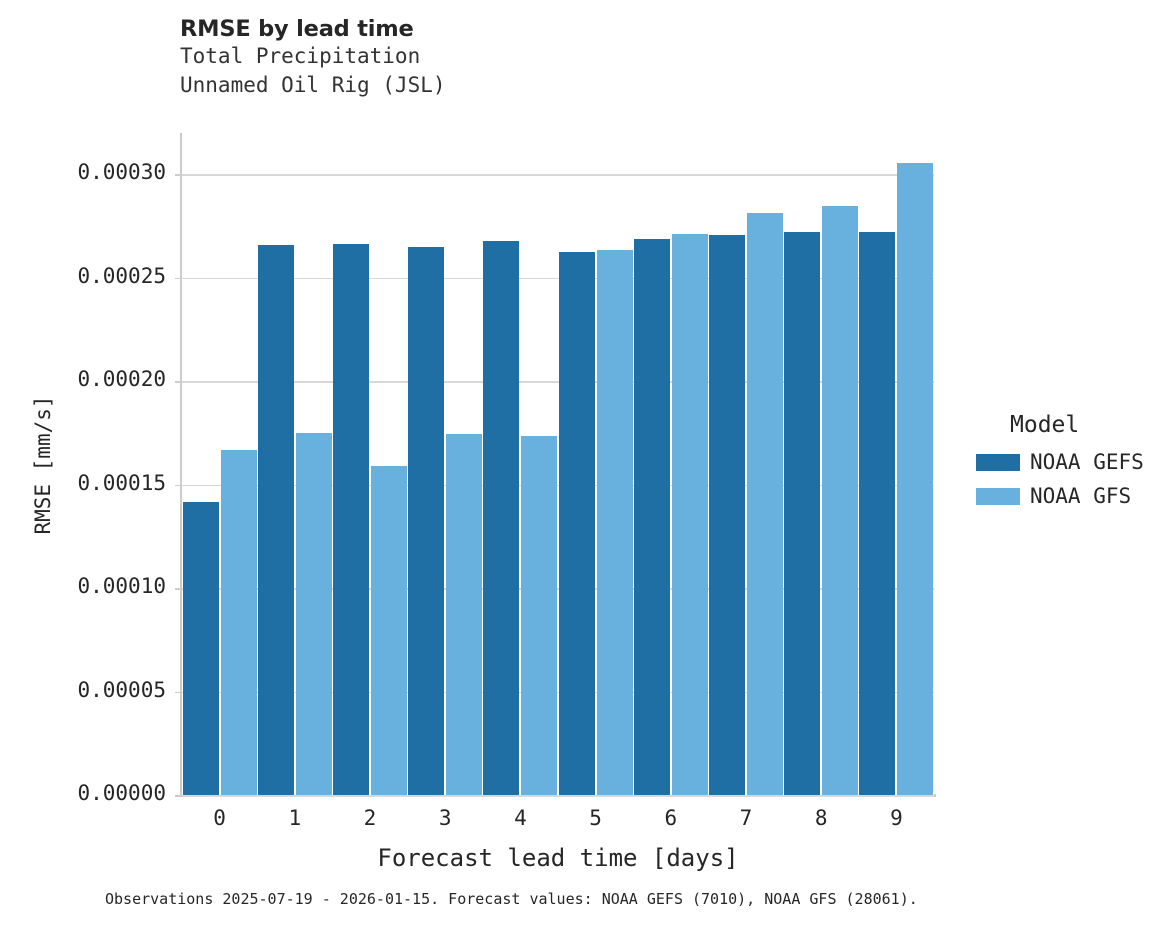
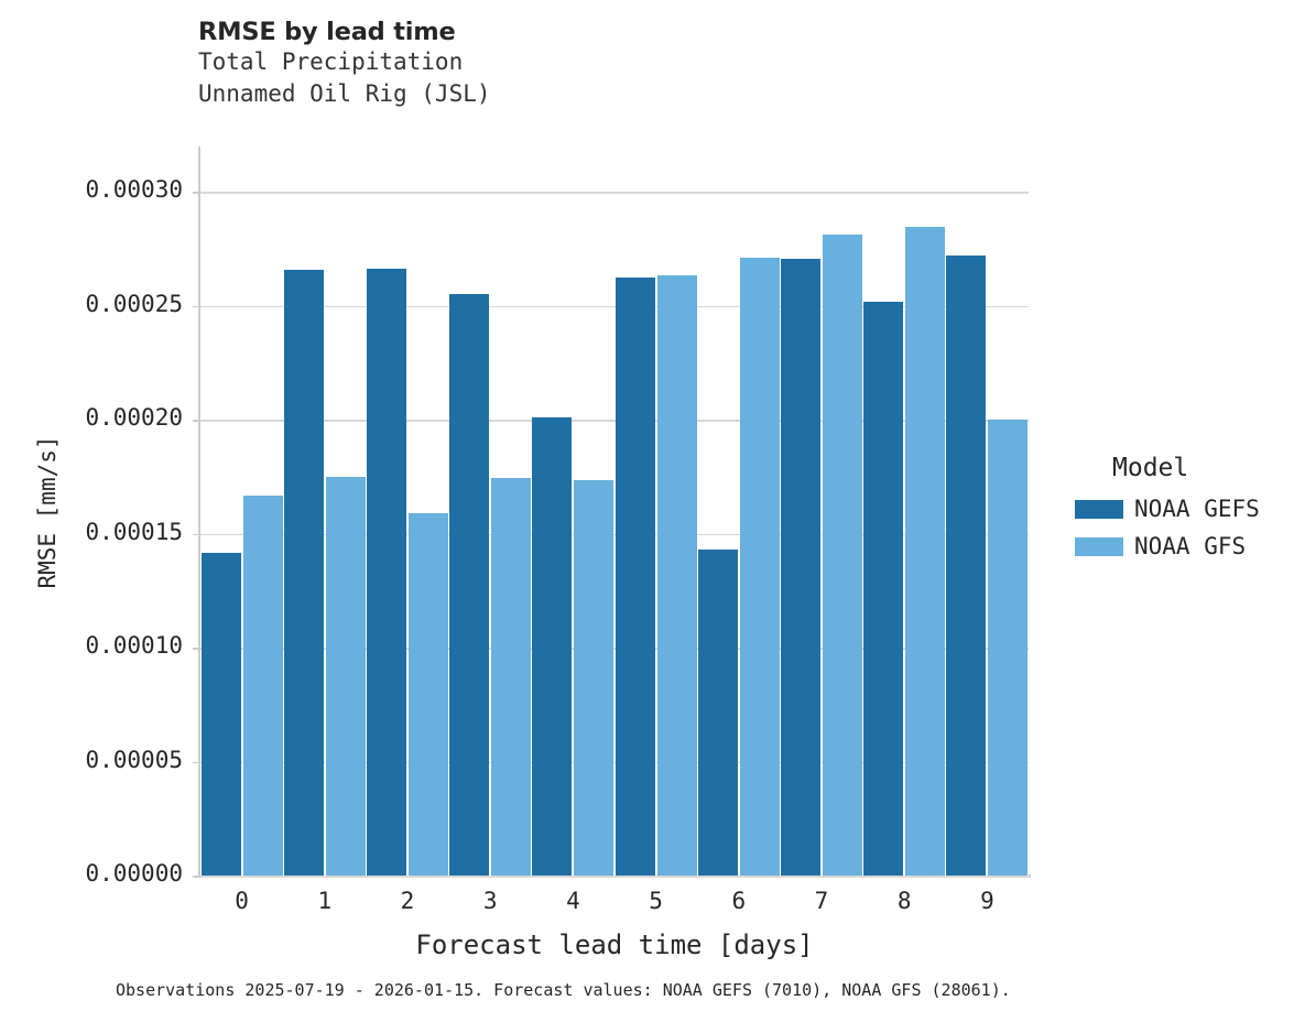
NOAA GEFS/3: 0.000265 -> 0.000255
NOAA GEFS/4: 0.000268 -> 0.000201
NOAA GEFS/6: 0.000269 -> 0.000143
NOAA GEFS/8: 0.000272 -> 0.000252
NOAA GFS/9: 0.000305 -> 0.000200
